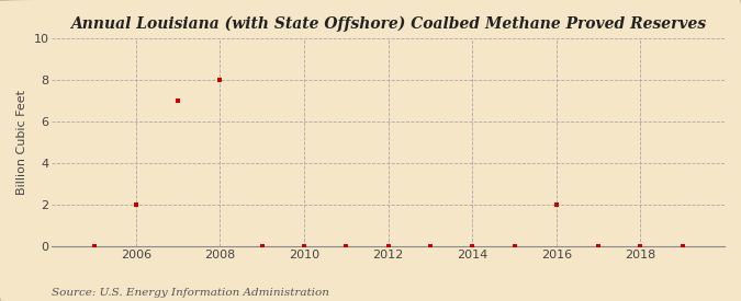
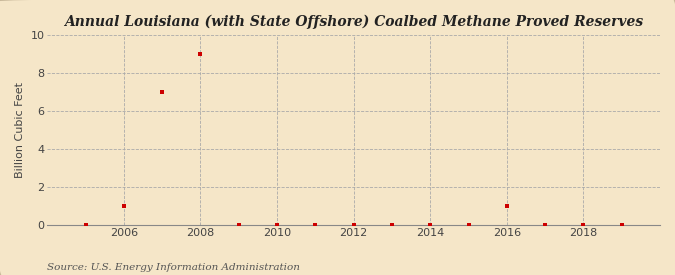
2006: 2 -> 1
2008: 8 -> 9
2016: 2 -> 1
